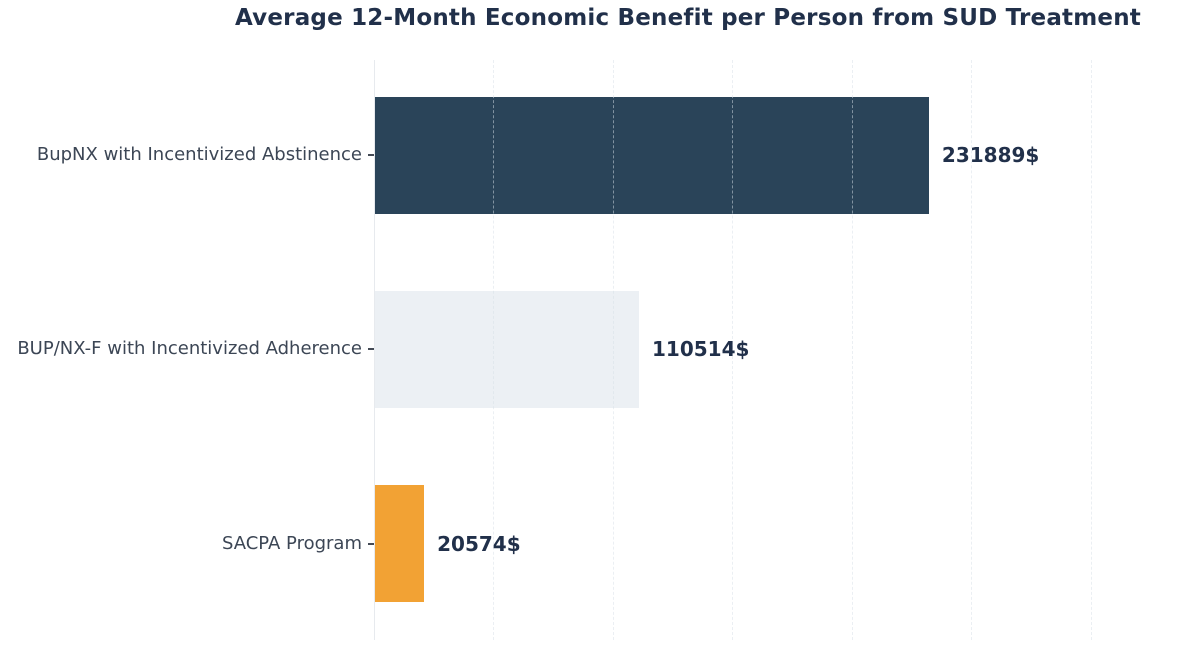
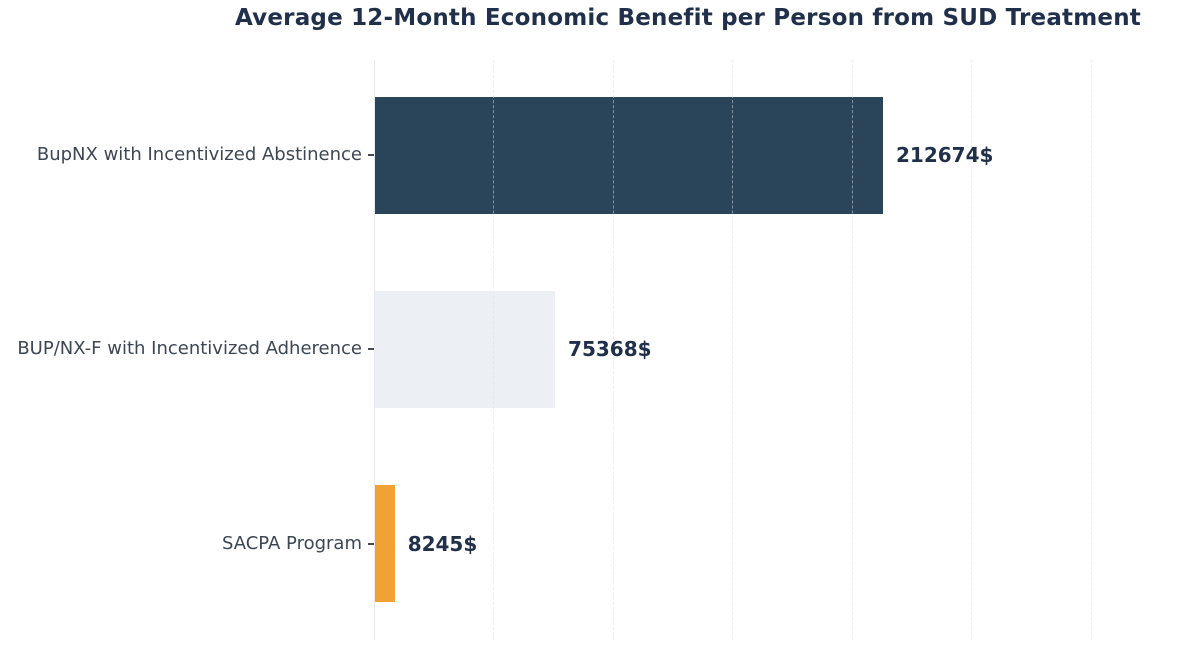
BupNX with Incentivized Abstinence: 231889 -> 212674
BUP/NX-F with Incentivized Adherence: 110514 -> 75368
SACPA Program: 20574 -> 8245
